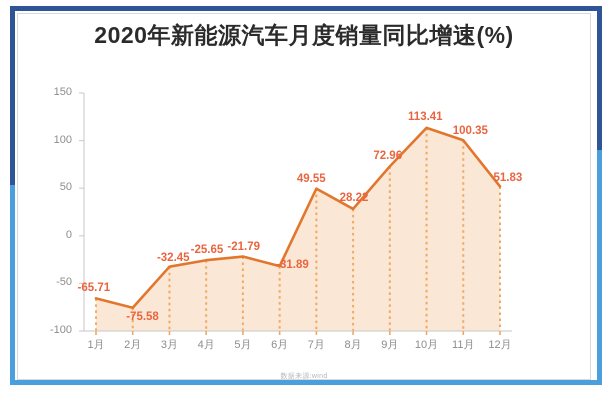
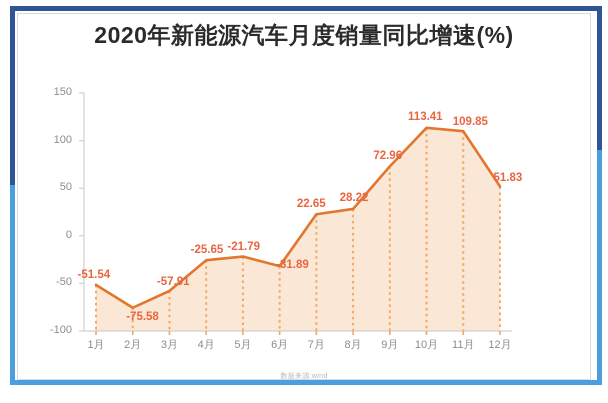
1月: -65.71 -> -51.54
3月: -32.45 -> -57.91
7月: 49.55 -> 22.65
11月: 100.35 -> 109.85
